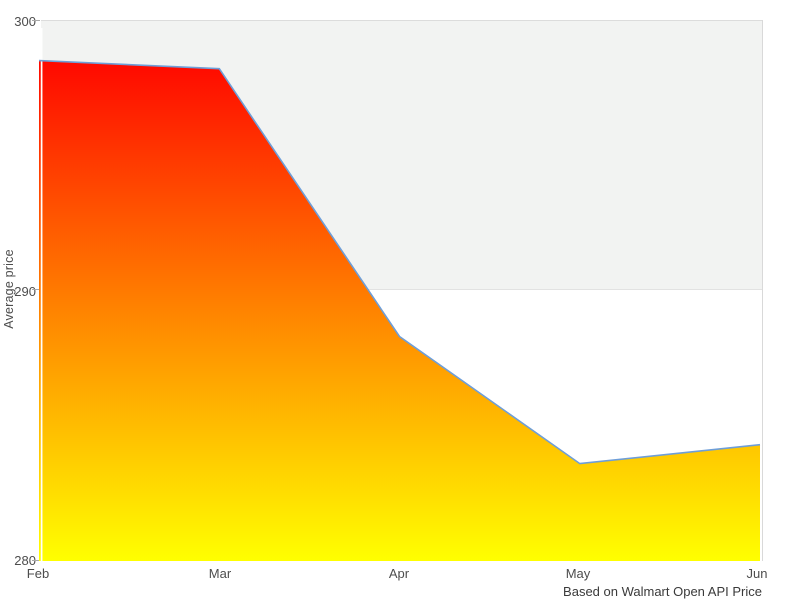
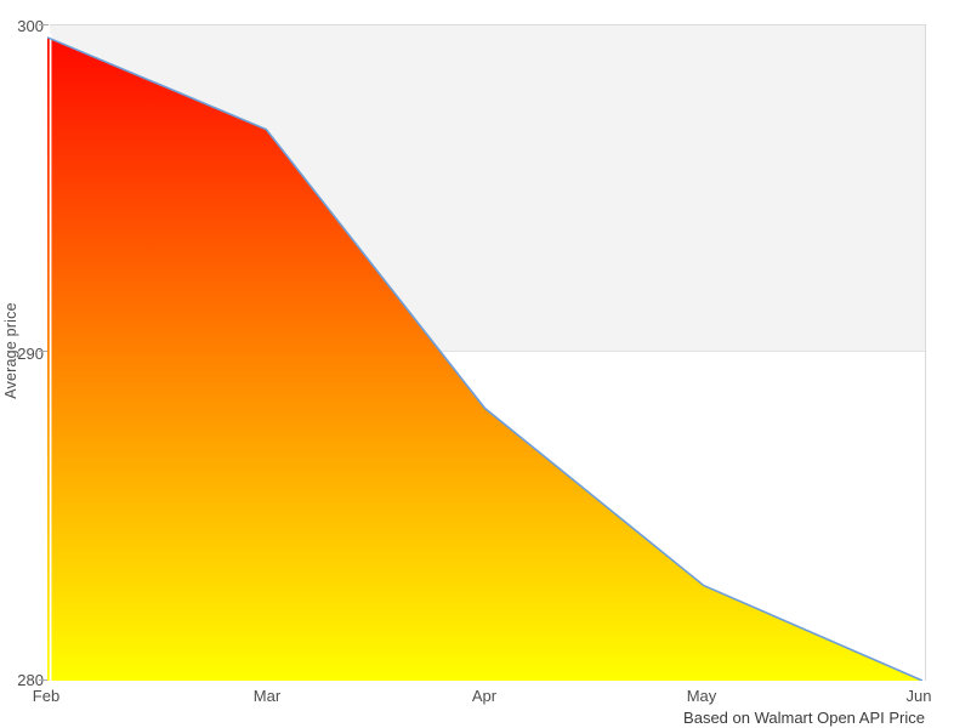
Feb: 298.5 -> 299.6
Mar: 298.2 -> 296.8
May: 283.6 -> 282.9
Jun: 284.3 -> 280.0
